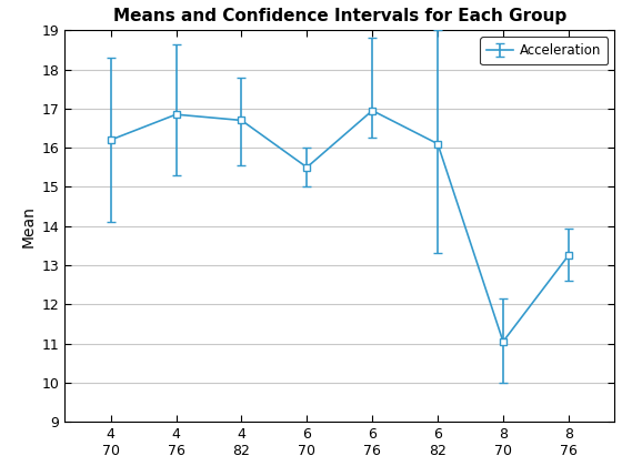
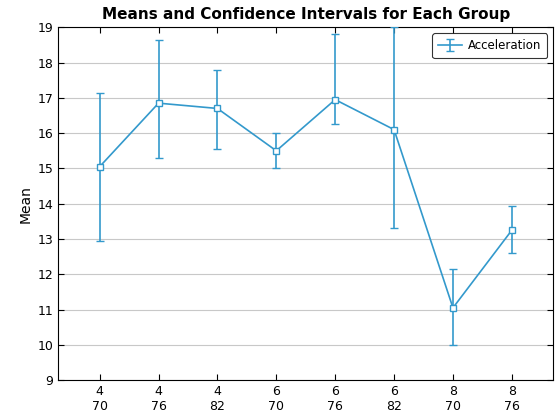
4 70: 16.20 -> 15.05
